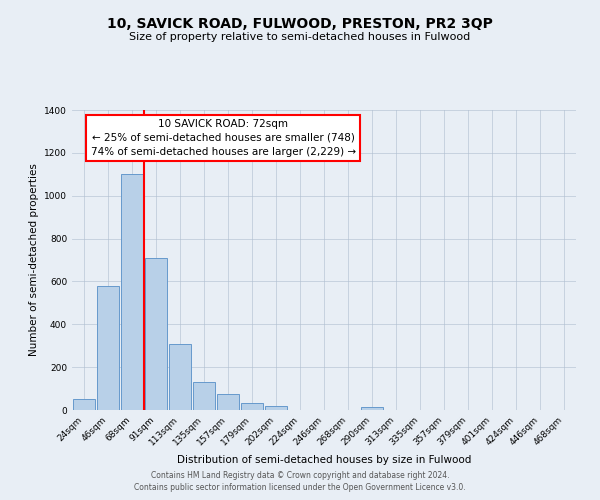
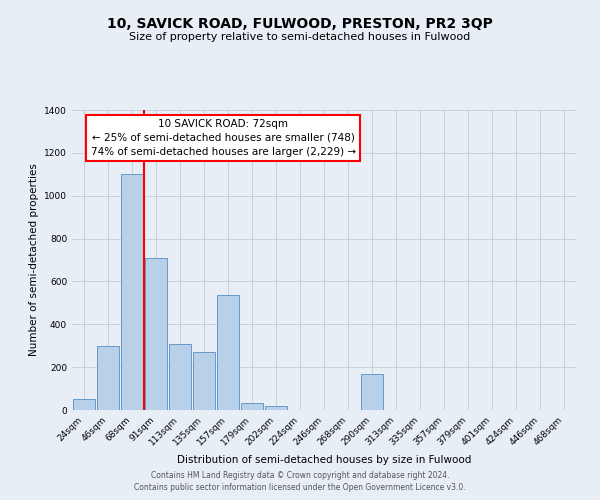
46sqm: 580 -> 300
135sqm: 130 -> 270
157sqm: 75 -> 535
290sqm: 15 -> 170
